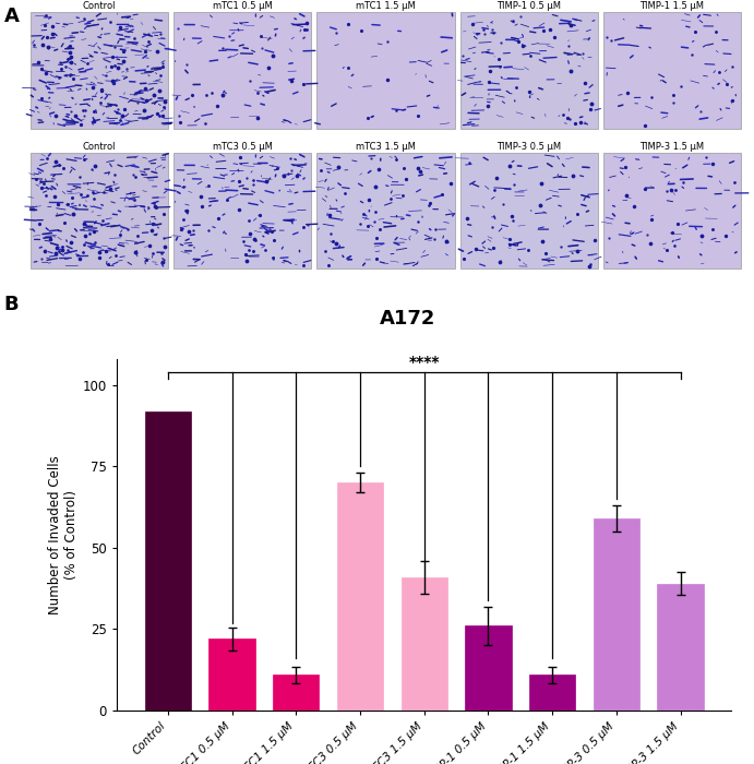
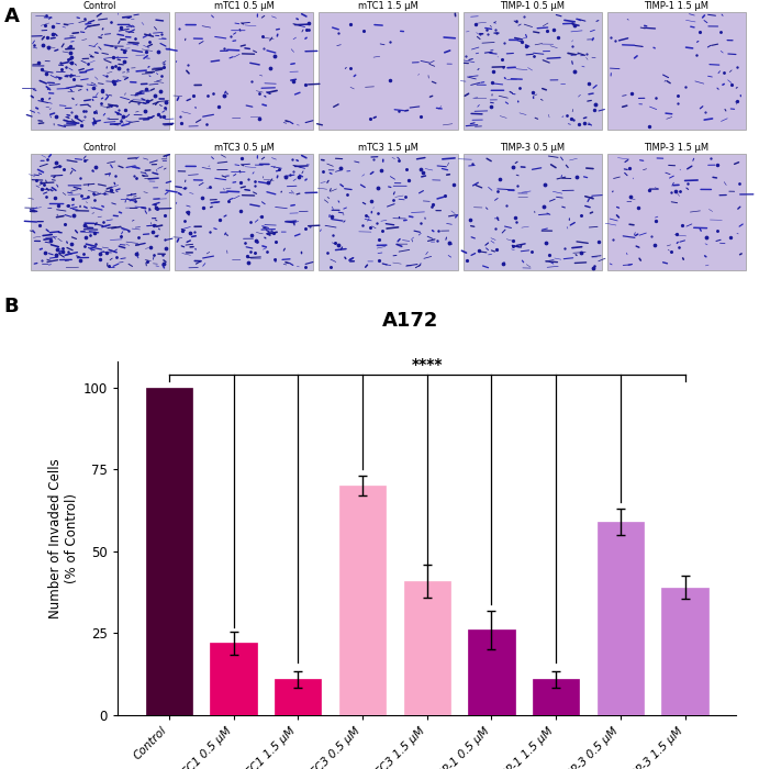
Control: 92 -> 100
